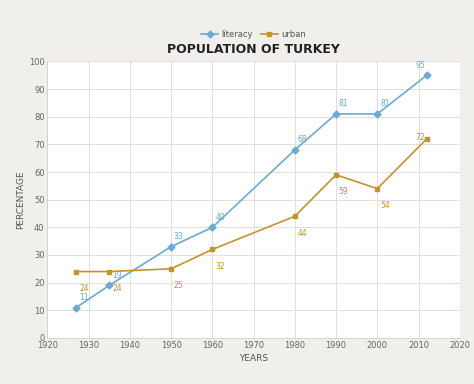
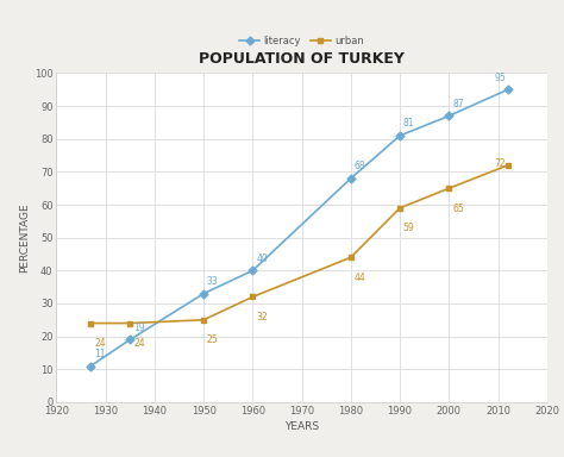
literacy/2000: 81 -> 87
urban/2000: 54 -> 65
